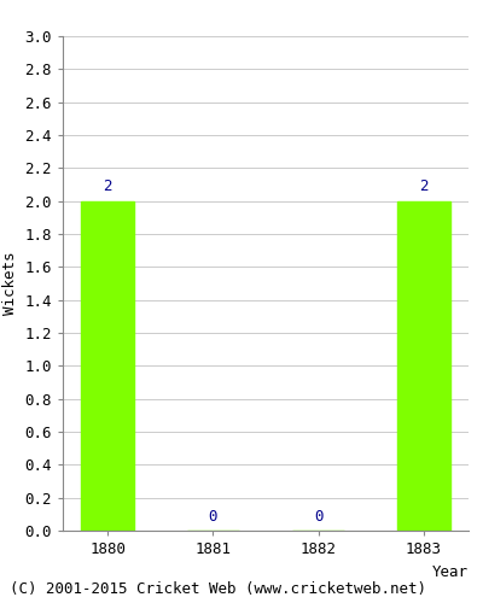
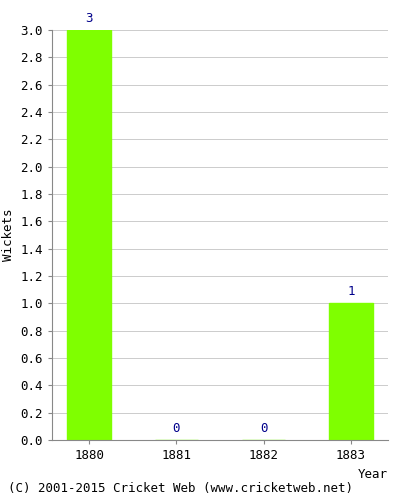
1880: 2 -> 3
1883: 2 -> 1
